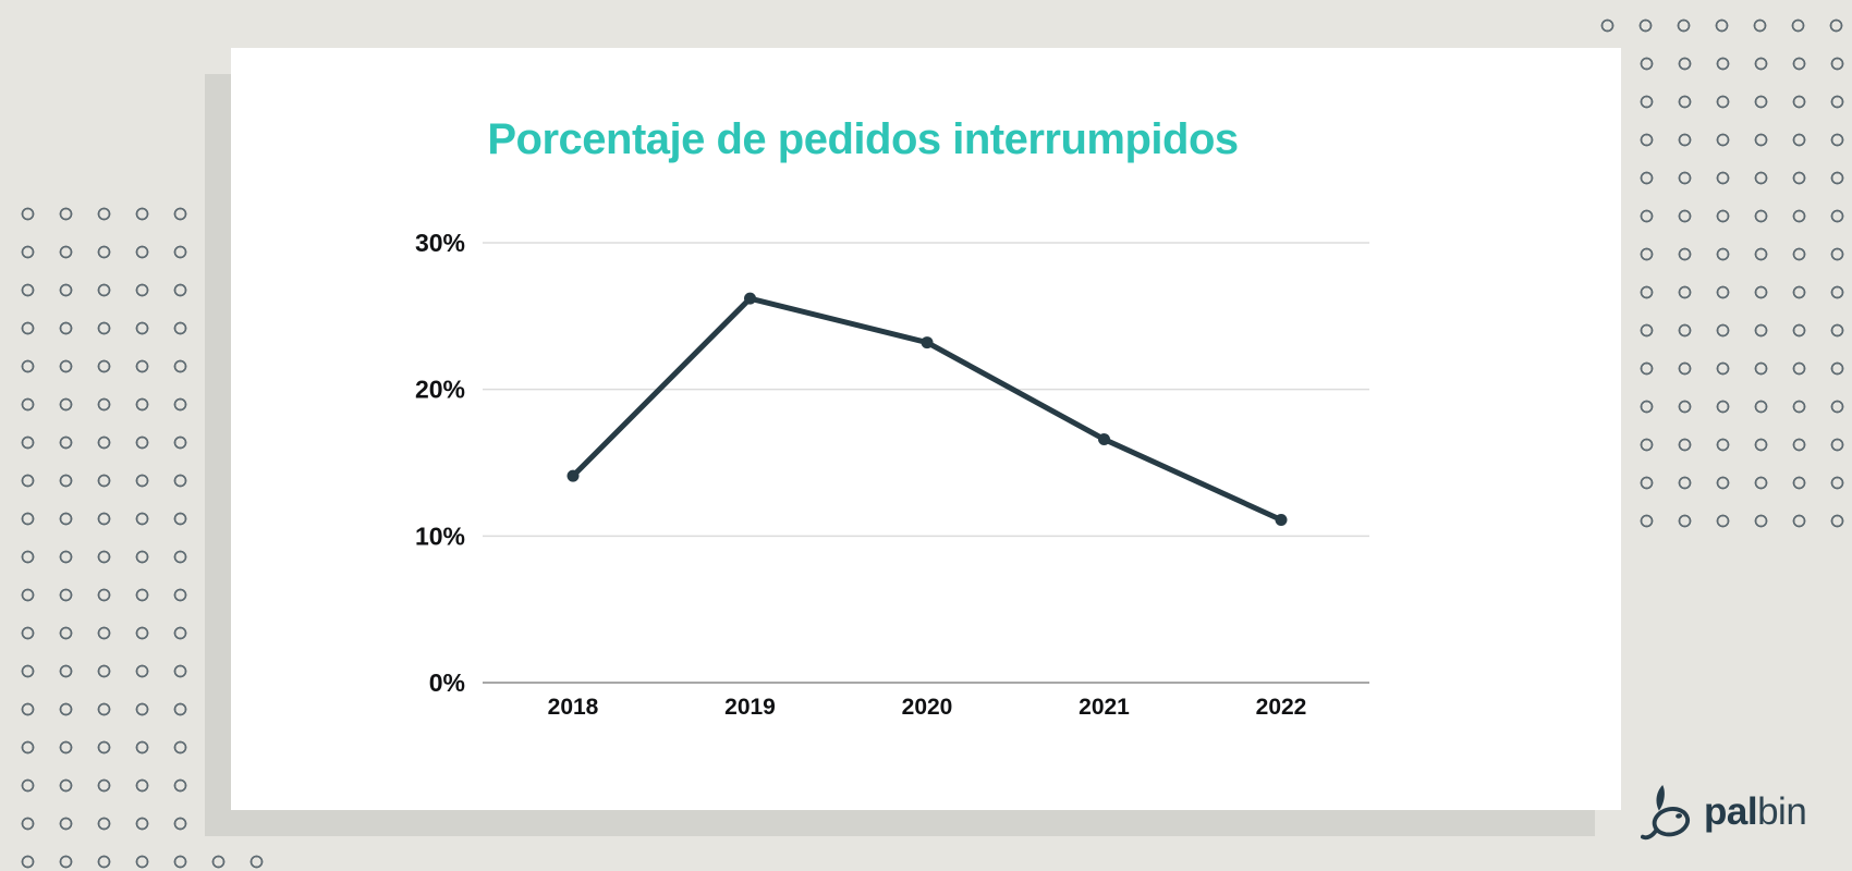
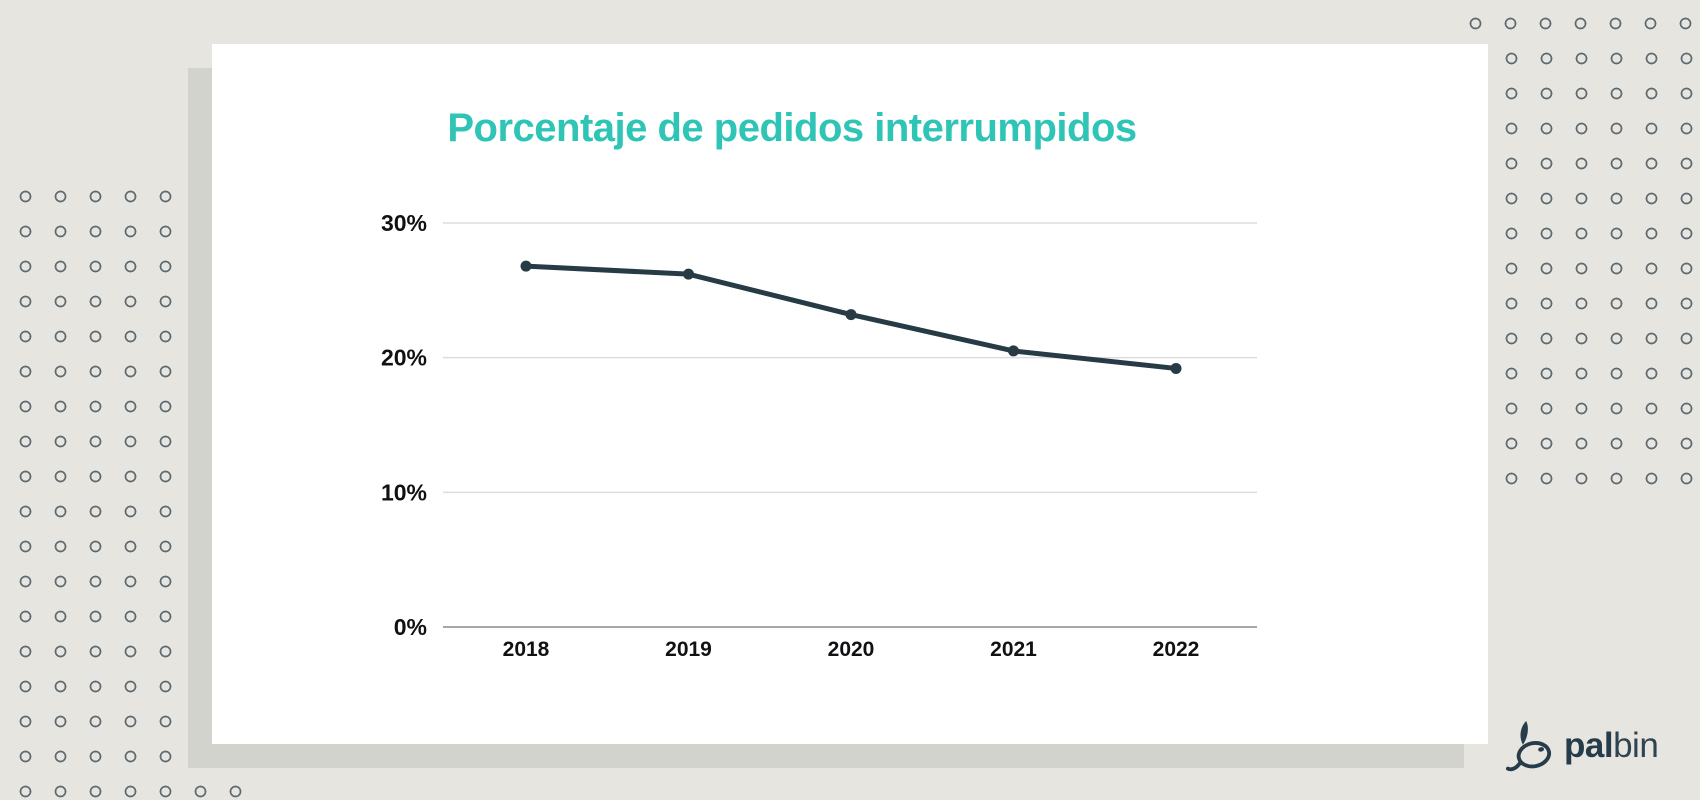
2018: 14.1% -> 26.8%
2021: 16.6% -> 20.5%
2022: 11.1% -> 19.2%
